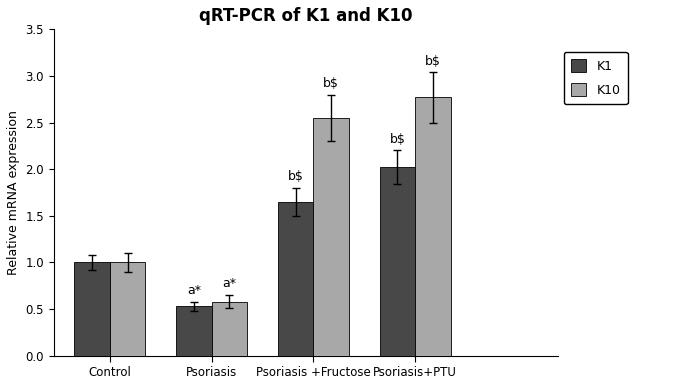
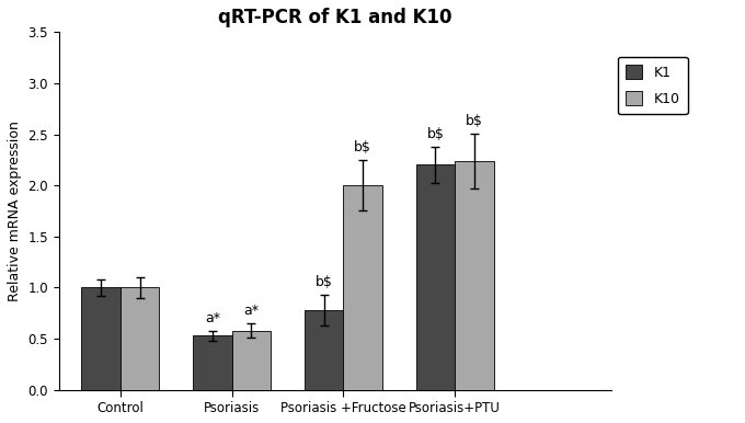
K1/Psoriasis +Fructose: 1.65 -> 0.78
K10/Psoriasis +Fructose: 2.55 -> 2.00
K1/Psoriasis+PTU: 2.02 -> 2.20
K10/Psoriasis+PTU: 2.77 -> 2.24
